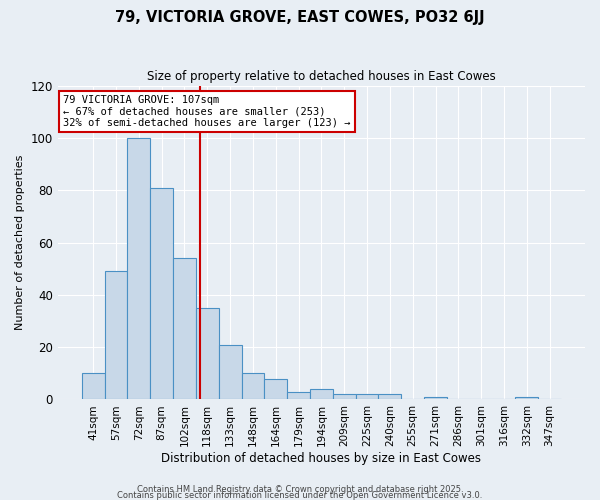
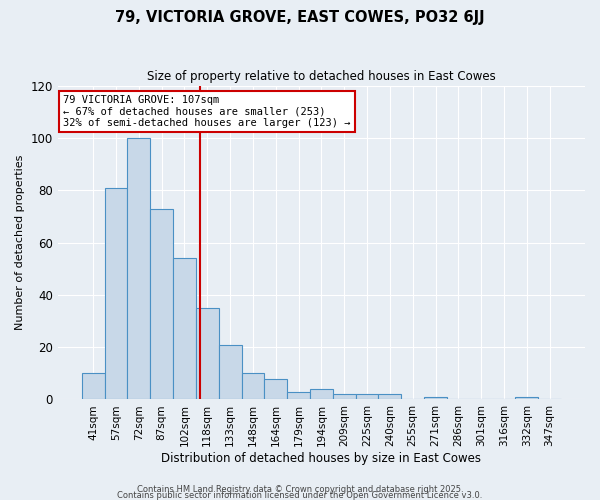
57sqm: 49 -> 81
87sqm: 81 -> 73
